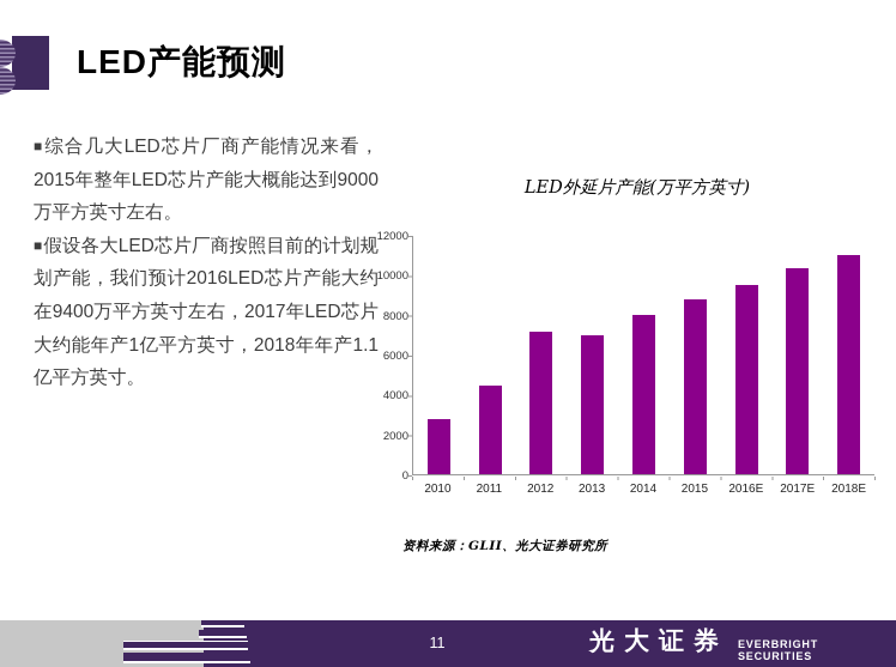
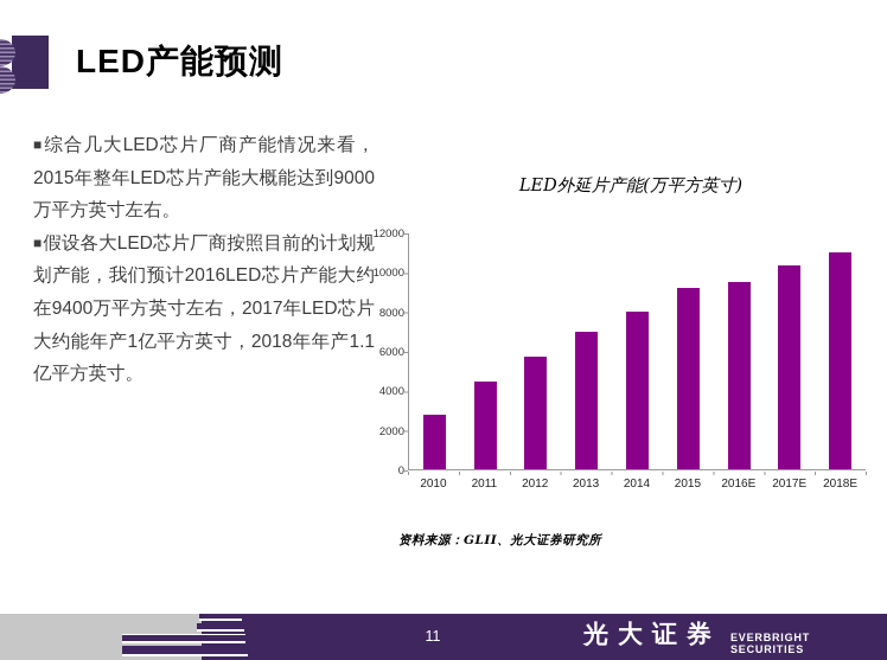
2012: 7200 -> 5800
2015: 8800 -> 9200
